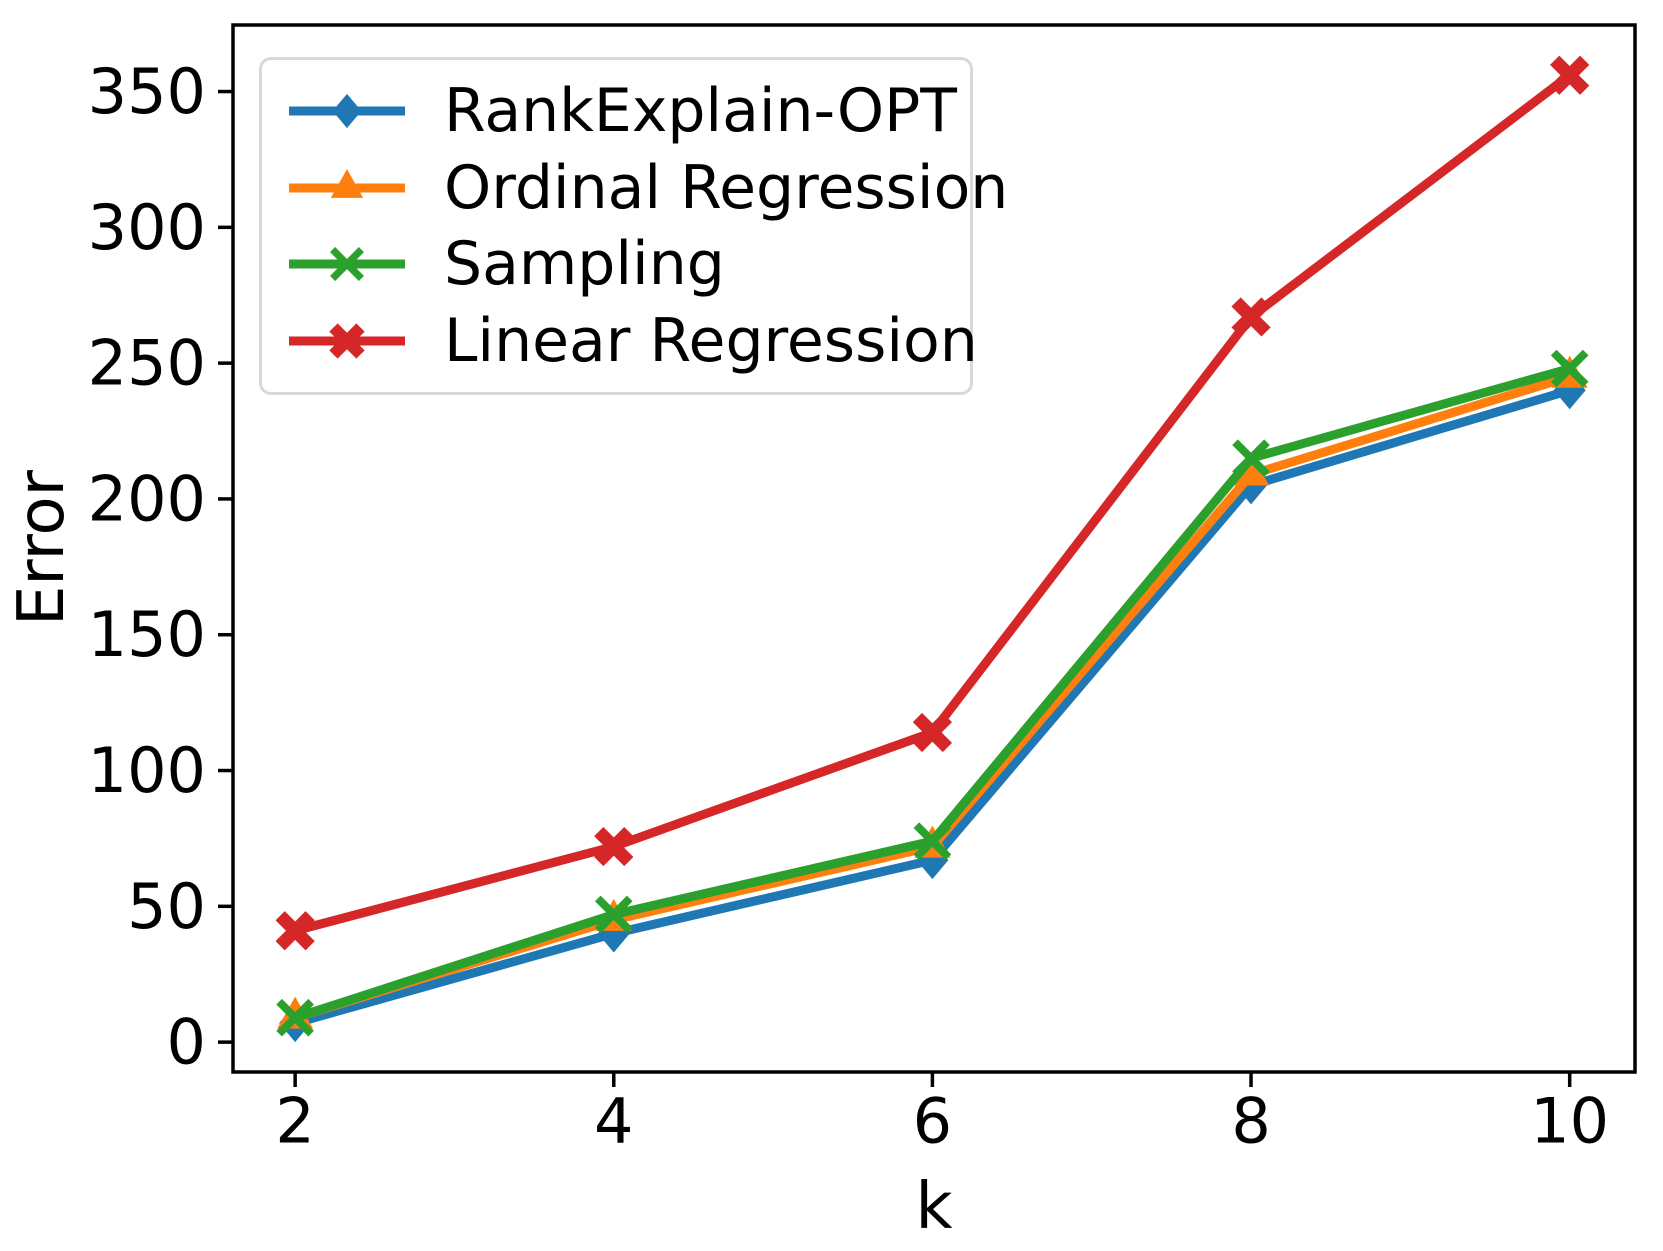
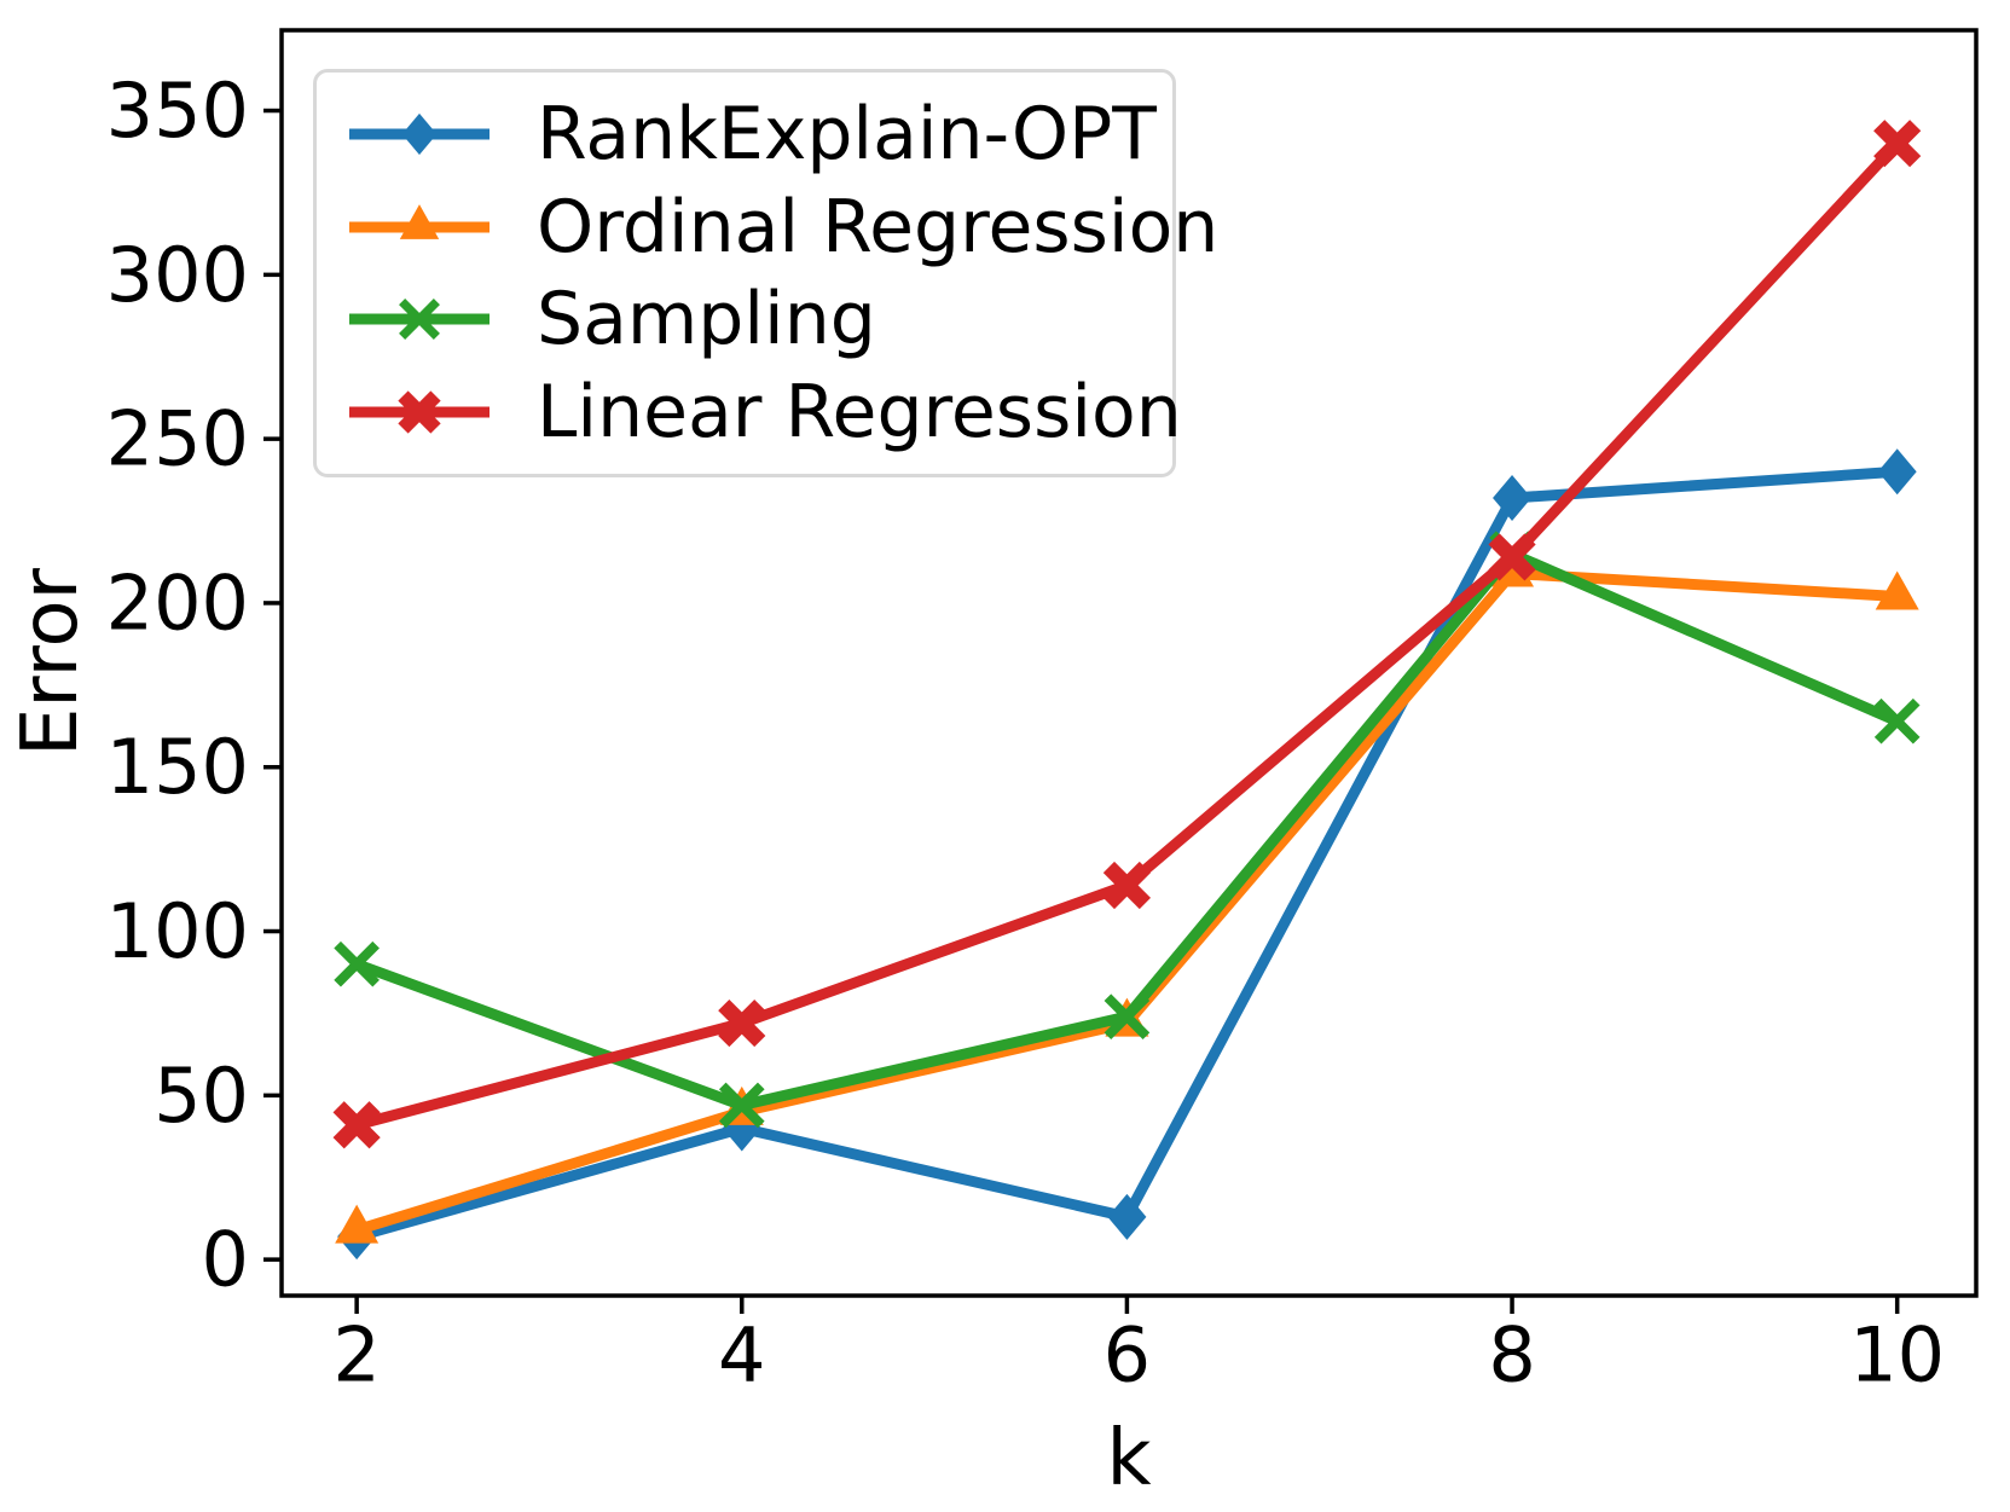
Sampling/2: 9 -> 90
RankExplain-OPT/6: 67 -> 13
RankExplain-OPT/8: 205 -> 232
Linear Regression/8: 267 -> 214
Ordinal Regression/10: 245 -> 202
Sampling/10: 248 -> 164
Linear Regression/10: 356 -> 340
